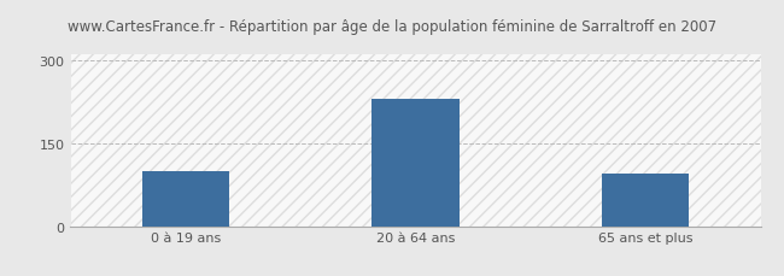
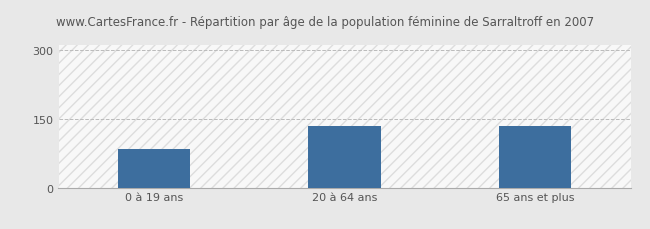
0 à 19 ans: 100 -> 85
20 à 64 ans: 230 -> 135
65 ans et plus: 95 -> 135
